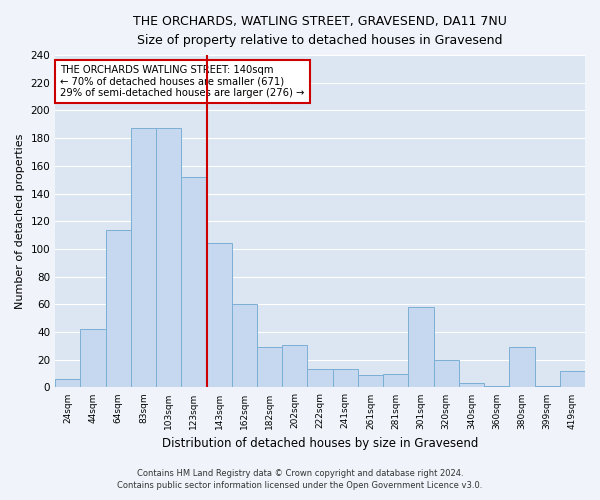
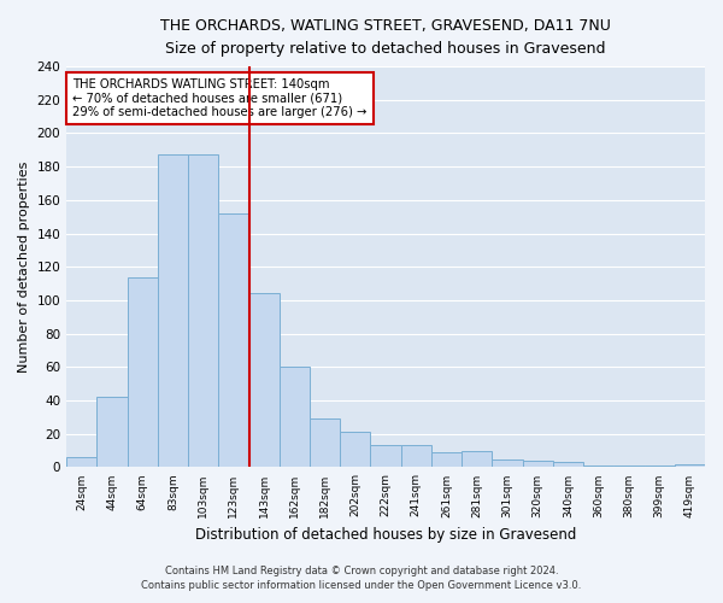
202sqm: 31 -> 21
301sqm: 58 -> 5
320sqm: 20 -> 4
380sqm: 29 -> 1
419sqm: 12 -> 2
